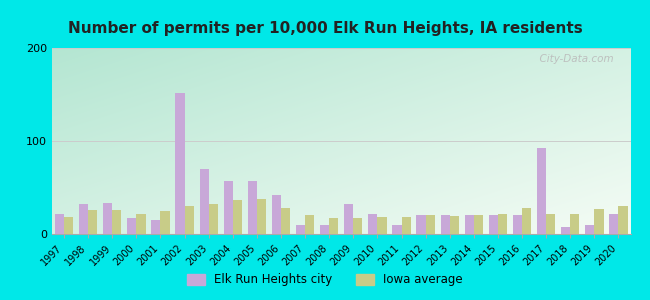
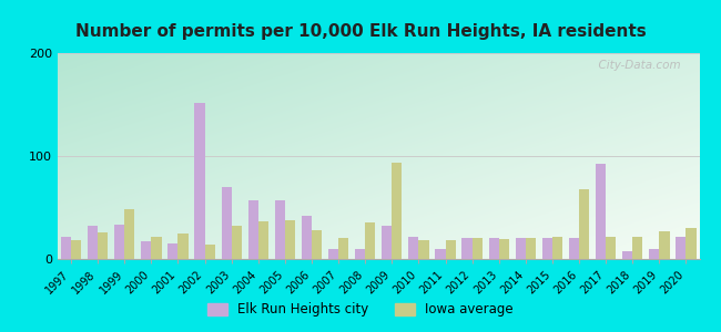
Iowa average/1999: 26 -> 48
Iowa average/2002: 30 -> 14
Iowa average/2008: 17 -> 36
Iowa average/2009: 17 -> 94
Iowa average/2016: 28 -> 68
